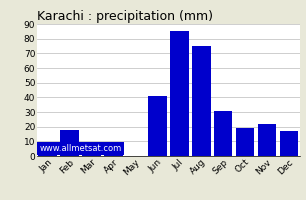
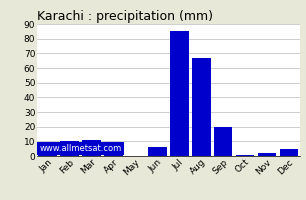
Feb: 18 -> 10
Mar: 7 -> 11
Jun: 41 -> 6
Aug: 75 -> 67
Sep: 31 -> 20
Oct: 19 -> 1
Nov: 22 -> 2
Dec: 17 -> 5
